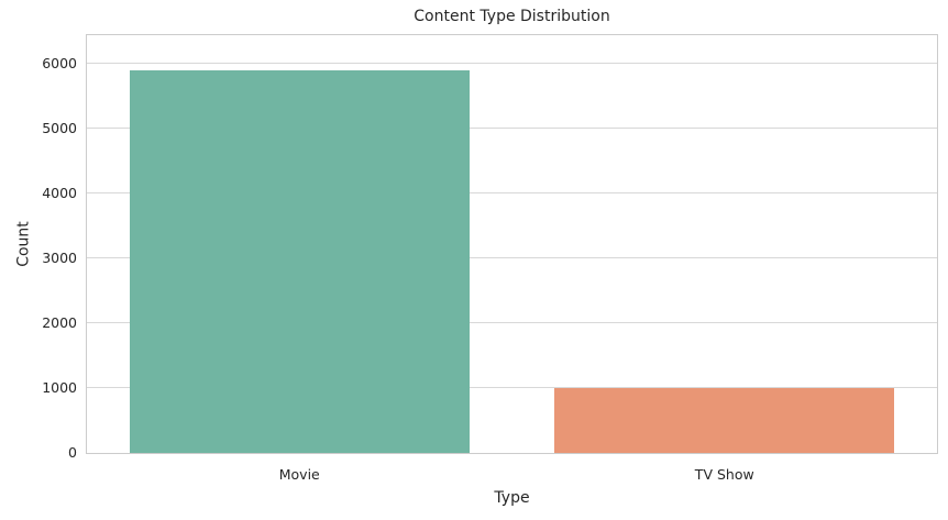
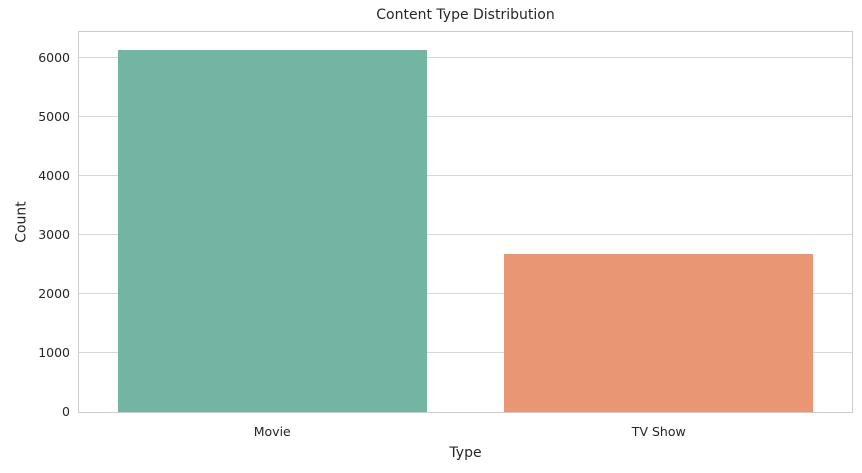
Movie: 5900 -> 6100
TV Show: 1000 -> 2700
